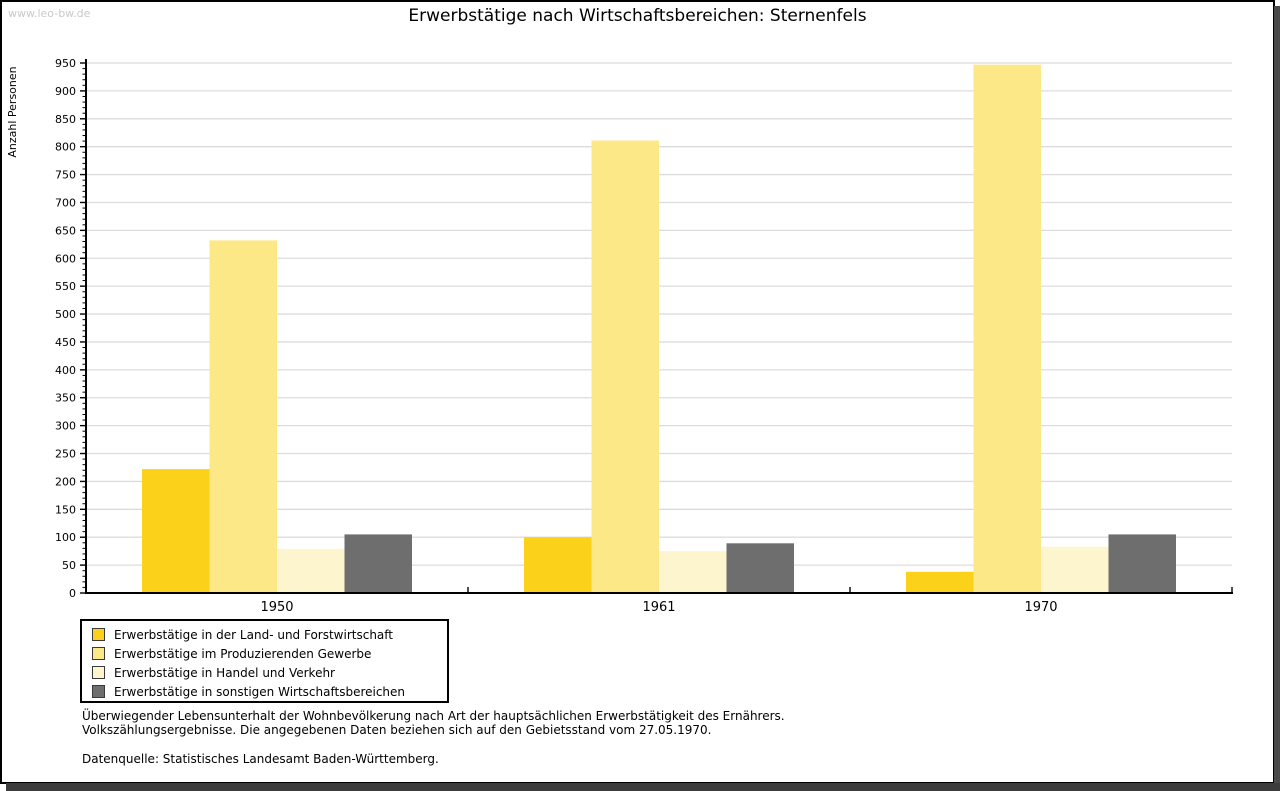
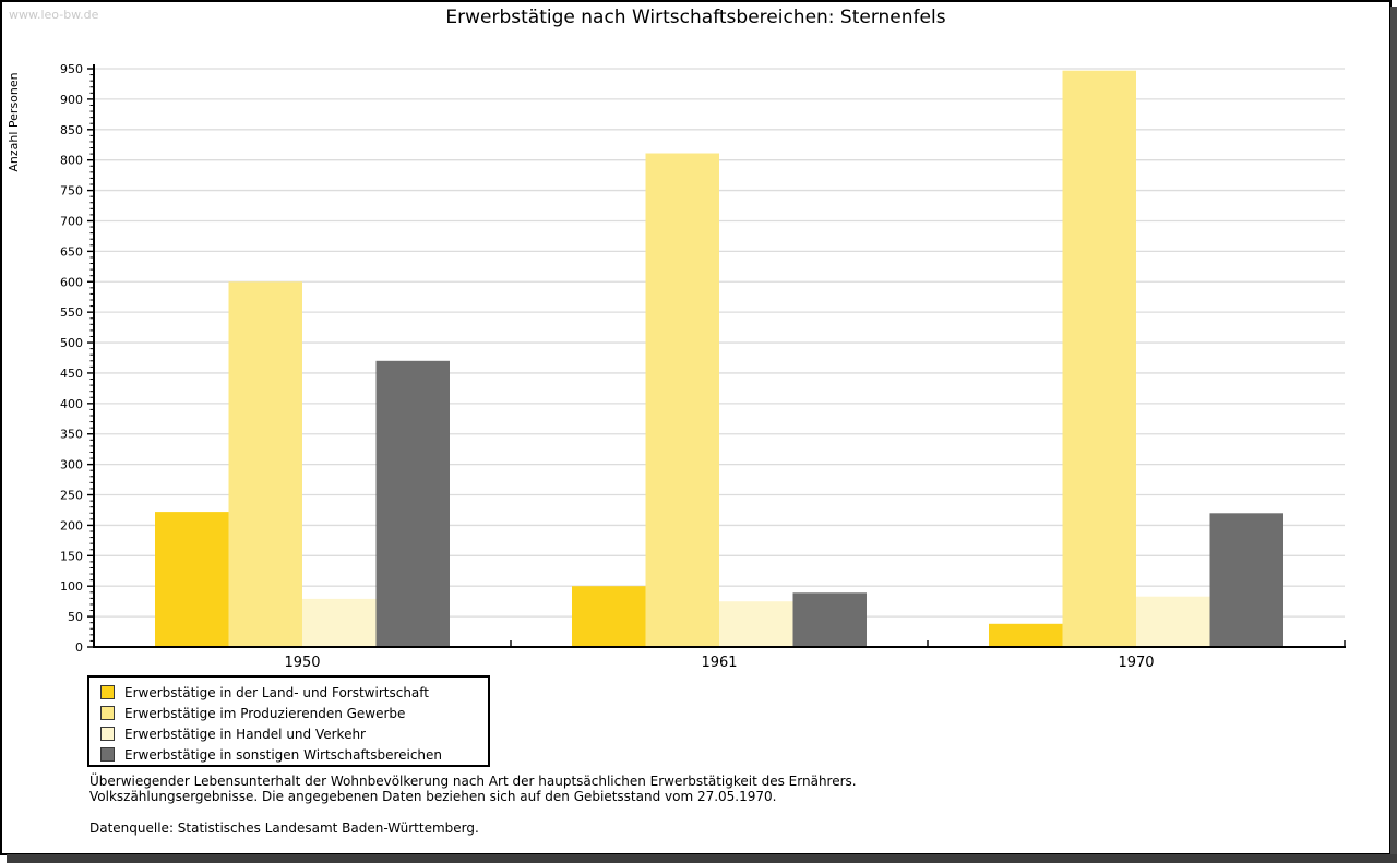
Erwerbstätige im Produzierenden Gewerbe/1950: 630 -> 600
Erwerbstätige in sonstigen Wirtschaftsbereichen/1950: 100 -> 470
Erwerbstätige in sonstigen Wirtschaftsbereichen/1970: 100 -> 220
